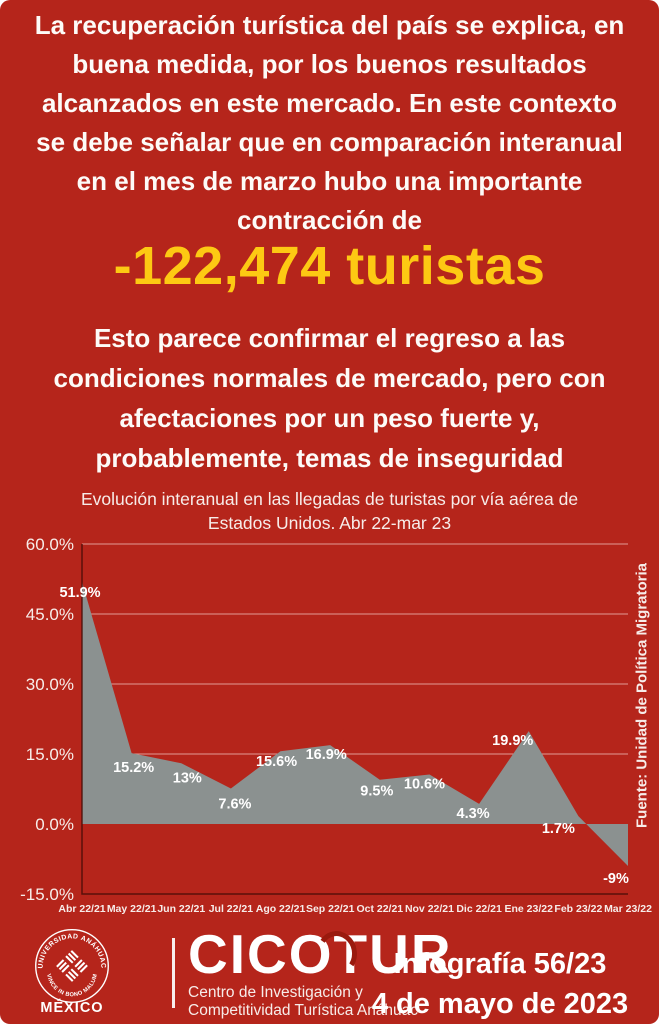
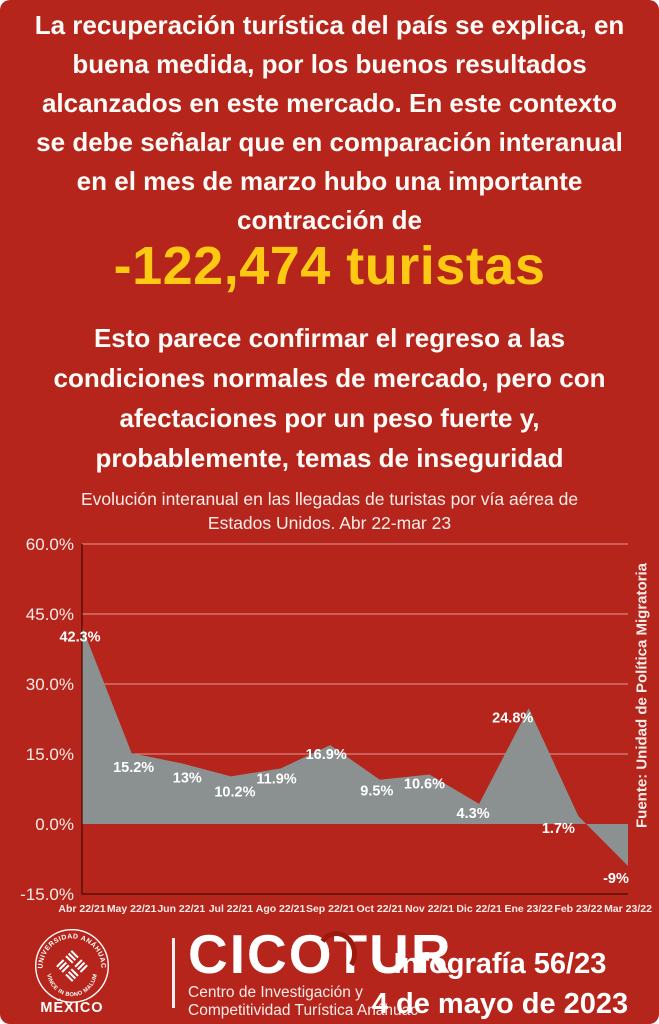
Abr 22/21: 51.9% -> 42.3%
Jul 22/21: 7.6% -> 10.2%
Ago 22/21: 15.6% -> 11.9%
Ene 23/22: 19.9% -> 24.8%
